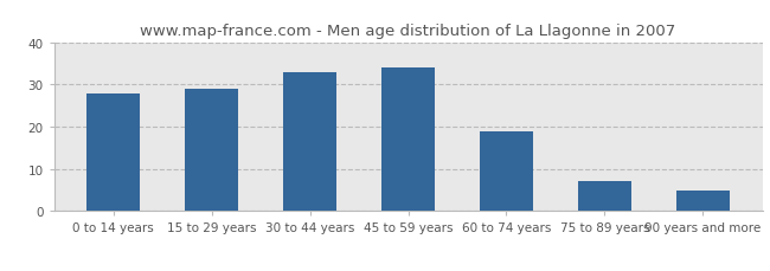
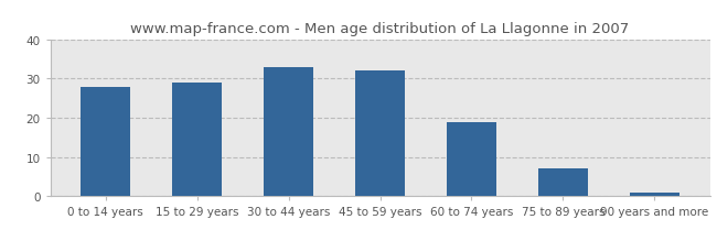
45 to 59 years: 34 -> 32
90 years and more: 5 -> 1
